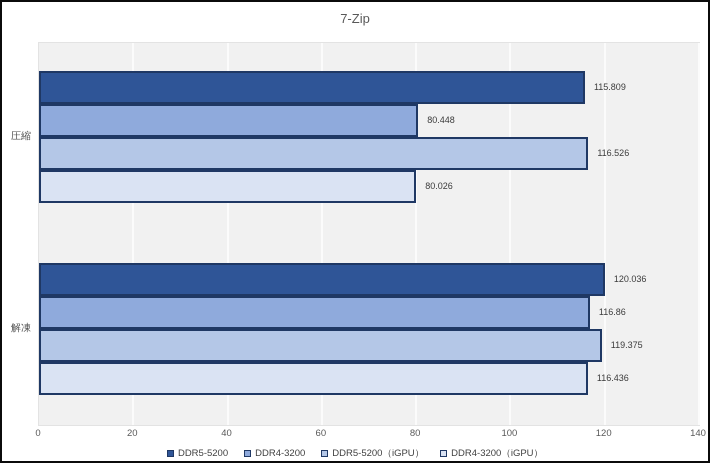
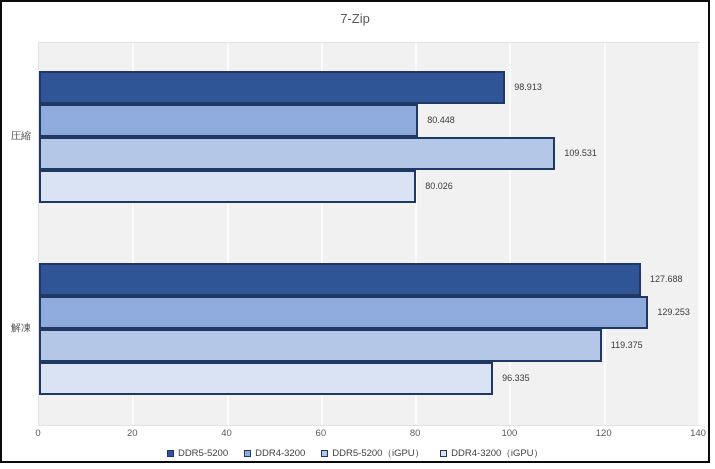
DDR5-5200/圧縮: 115.809 -> 98.913
DDR5-5200（iGPU）/圧縮: 116.526 -> 109.531
DDR5-5200/解凍: 120.036 -> 127.688
DDR4-3200/解凍: 116.86 -> 129.253
DDR4-3200（iGPU）/解凍: 116.436 -> 96.335
